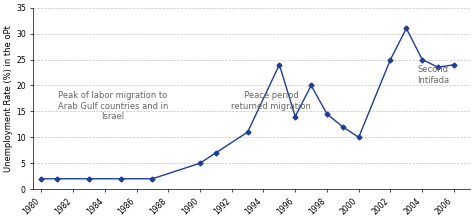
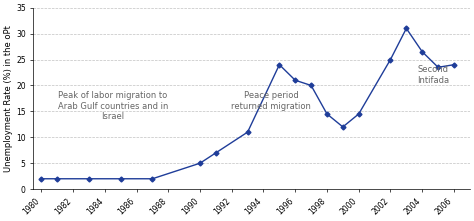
1996: 14.0 -> 21.0
2000: 10.0 -> 14.5
2004: 25.0 -> 26.5
